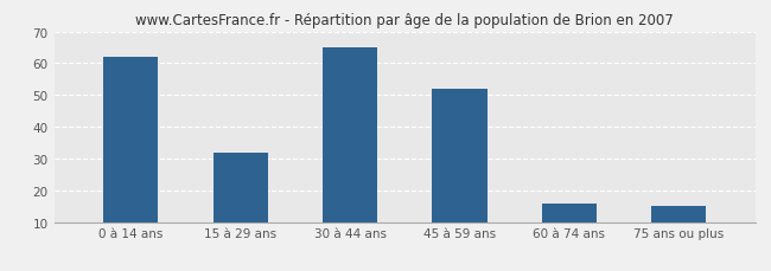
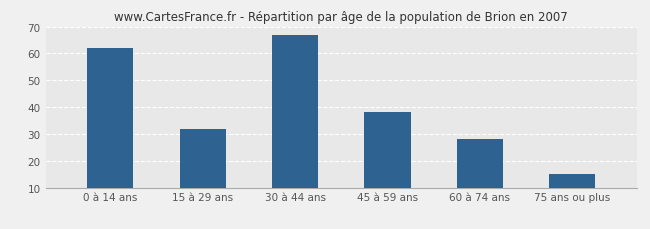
30 à 44 ans: 65 -> 67
45 à 59 ans: 52 -> 38
60 à 74 ans: 16 -> 28
